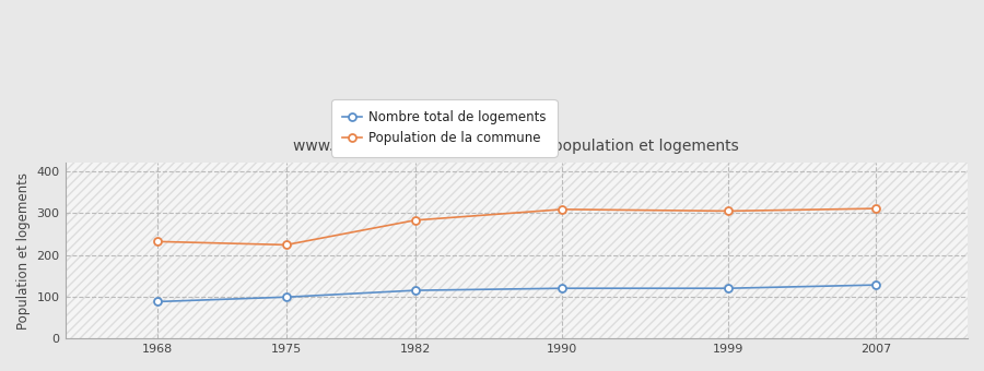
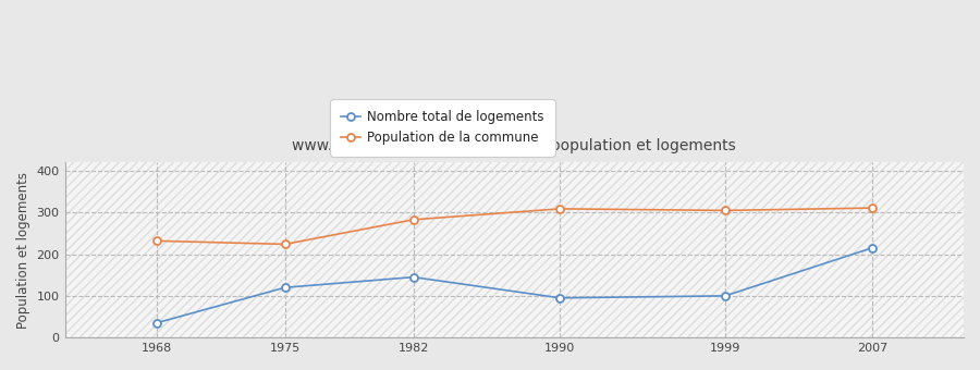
Nombre total de logements/1968: 88 -> 35
Nombre total de logements/1975: 99 -> 120
Nombre total de logements/1982: 115 -> 145
Nombre total de logements/1990: 120 -> 95
Nombre total de logements/1999: 120 -> 100
Nombre total de logements/2007: 128 -> 215
